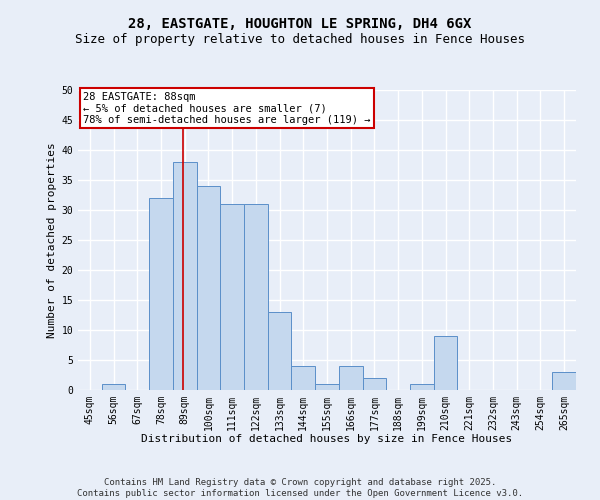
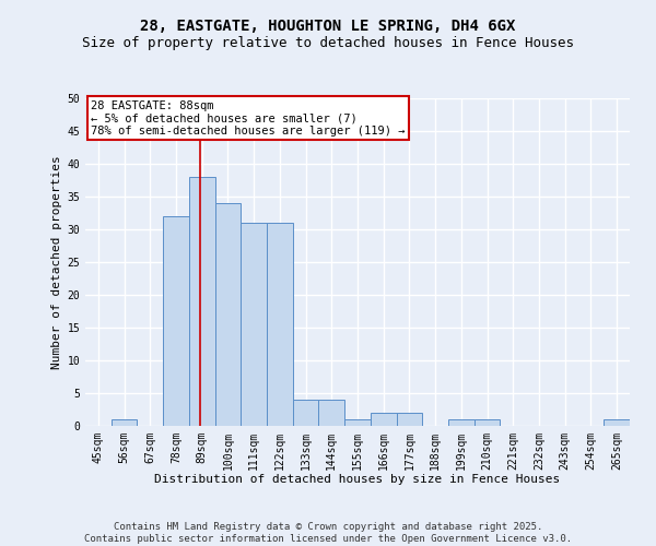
133sqm: 13 -> 4
166sqm: 4 -> 2
210sqm: 9 -> 1
265sqm: 3 -> 1
